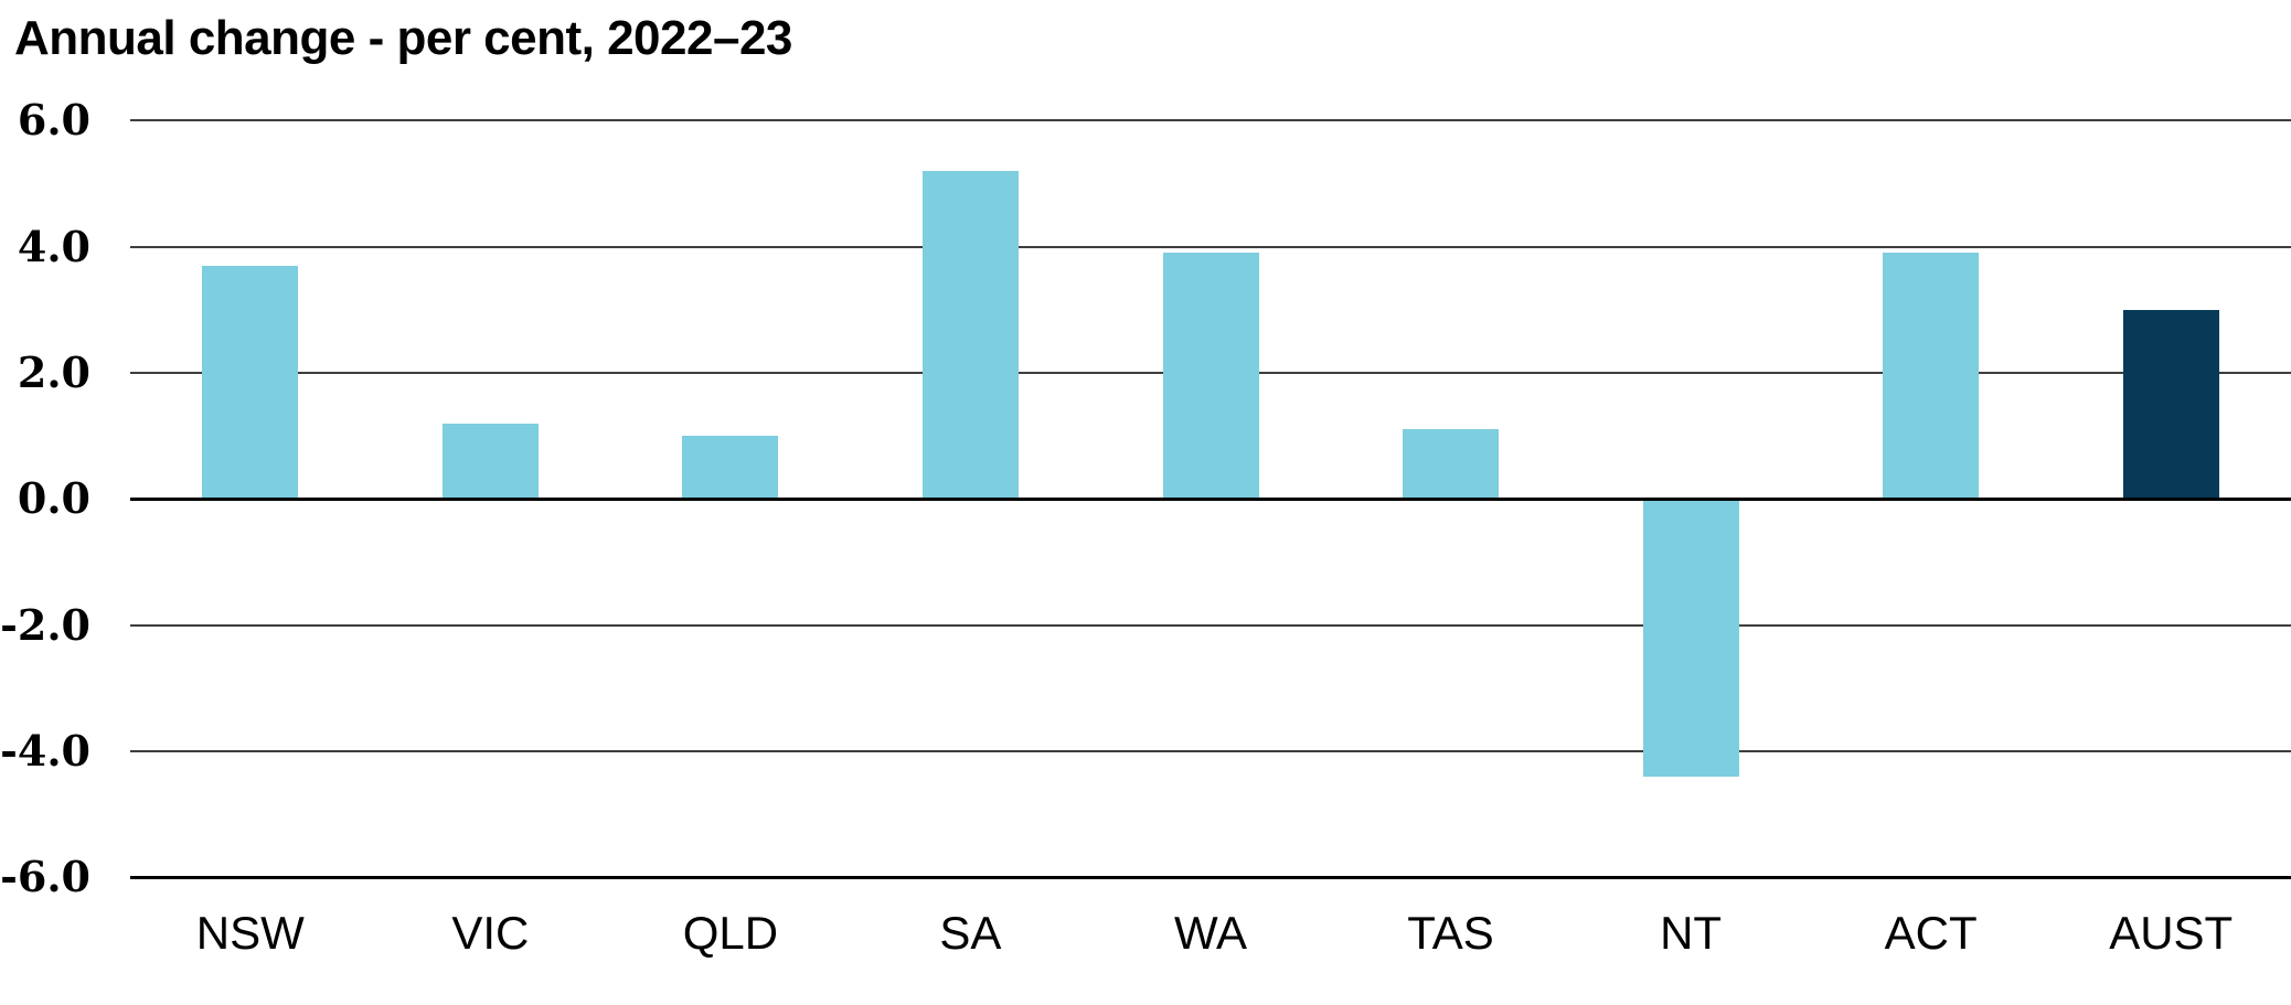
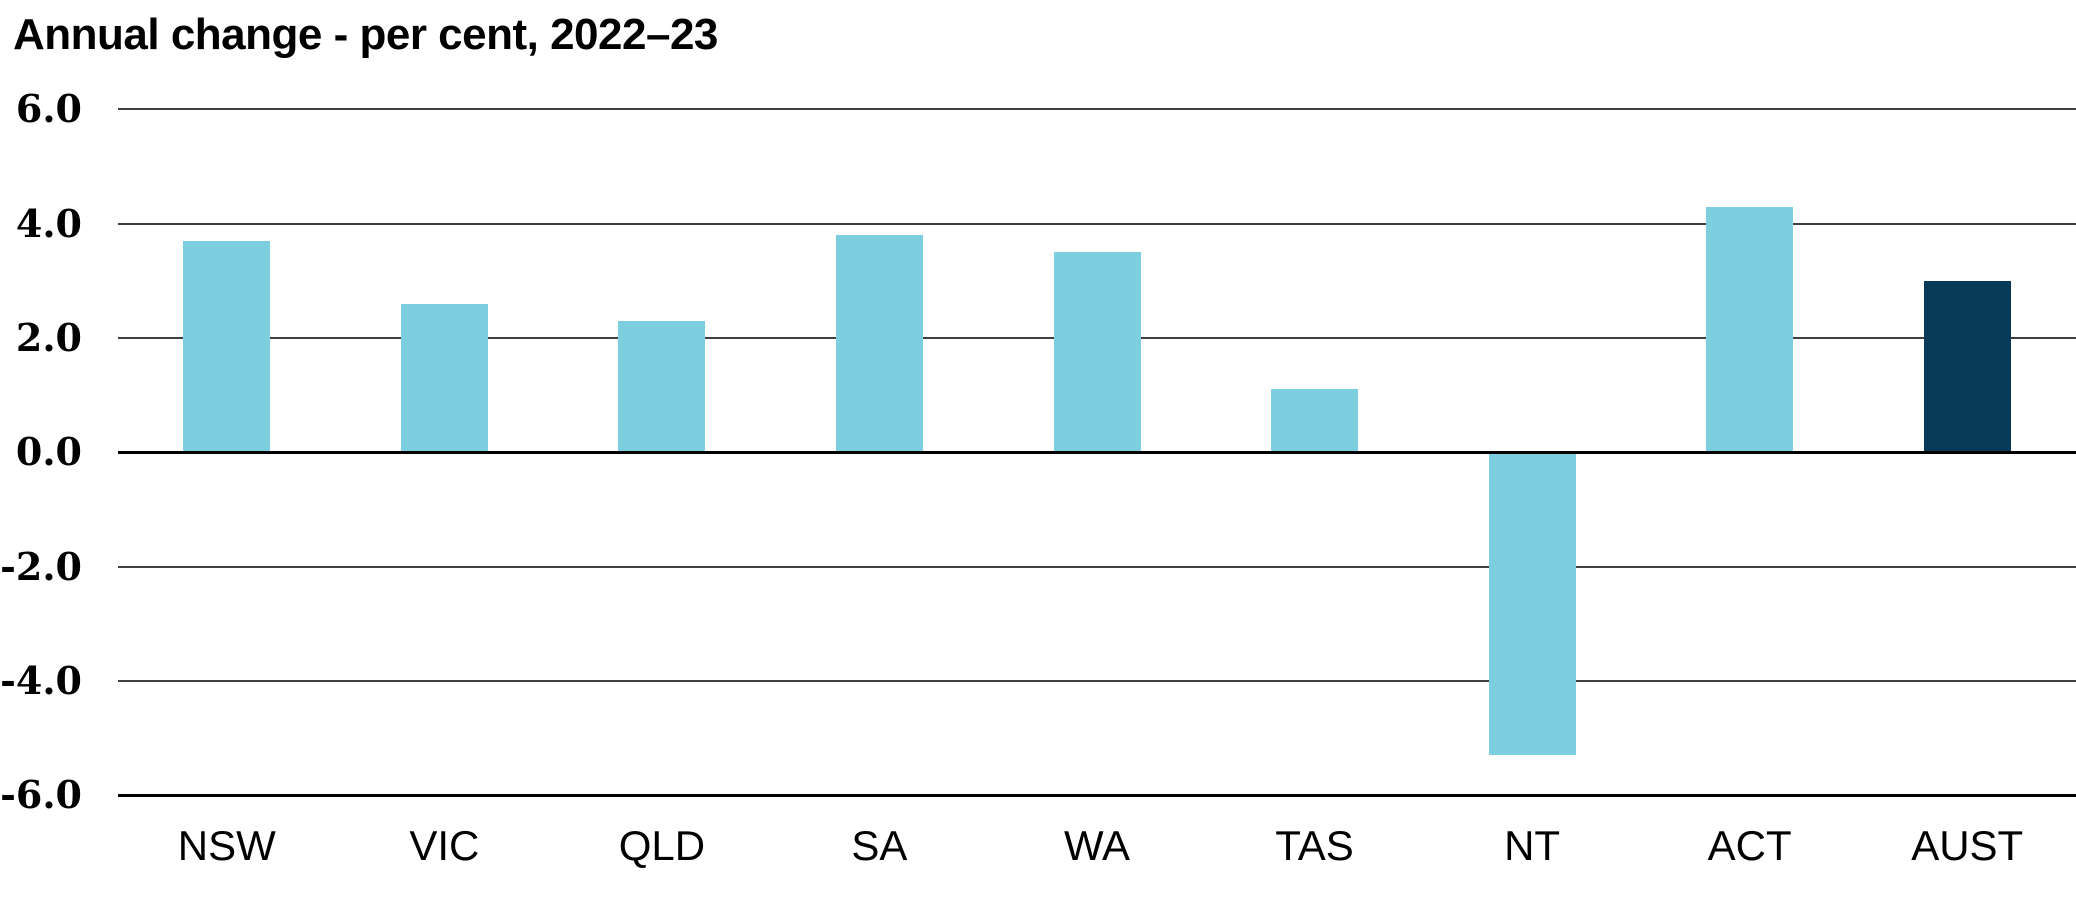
VIC: 1.2 -> 2.6
QLD: 1.0 -> 2.3
SA: 5.2 -> 3.8
WA: 3.9 -> 3.5
NT: -4.4 -> -5.3
ACT: 3.9 -> 4.3
